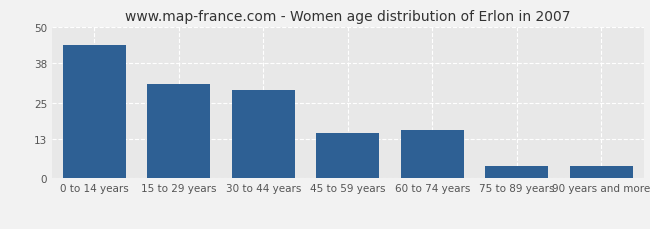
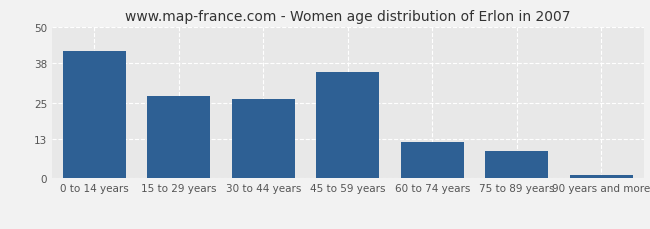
0 to 14 years: 44 -> 42
15 to 29 years: 31 -> 27
30 to 44 years: 29 -> 26
45 to 59 years: 15 -> 35
60 to 74 years: 16 -> 12
75 to 89 years: 4 -> 9
90 years and more: 4 -> 1
